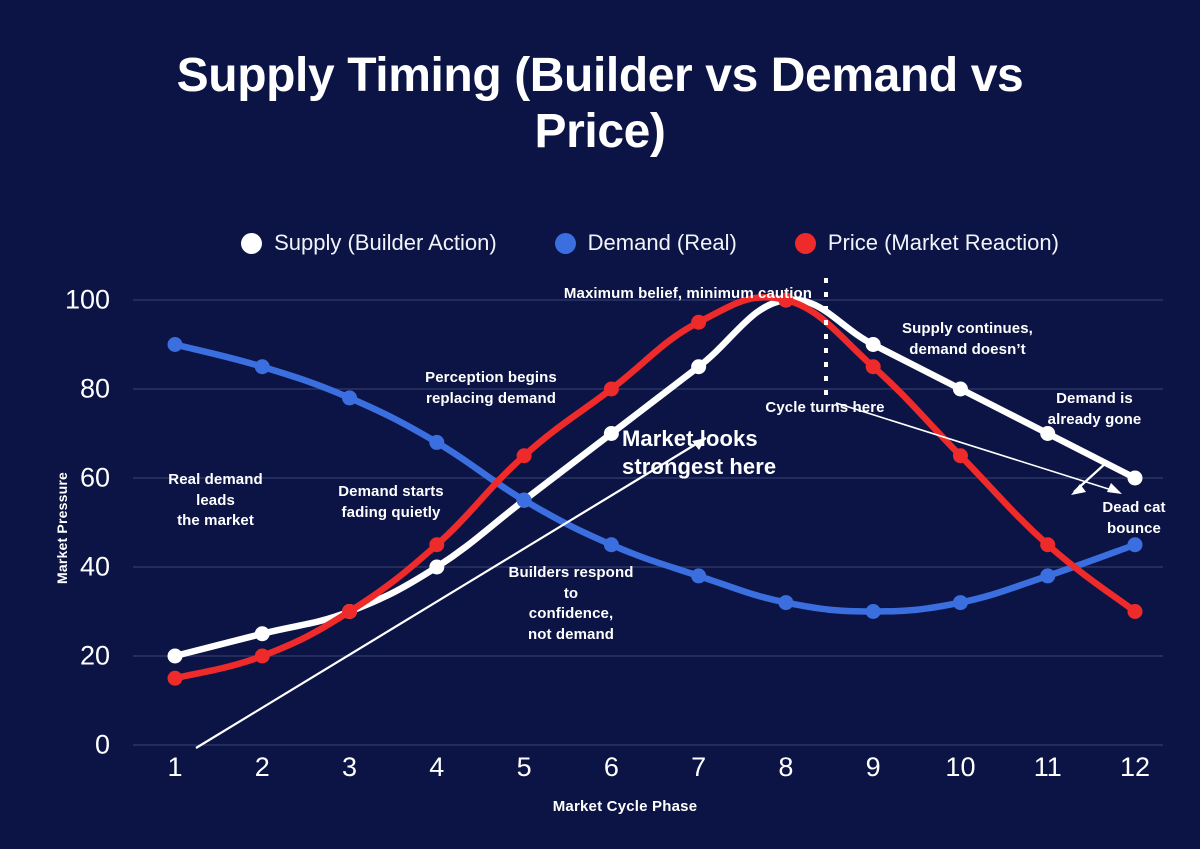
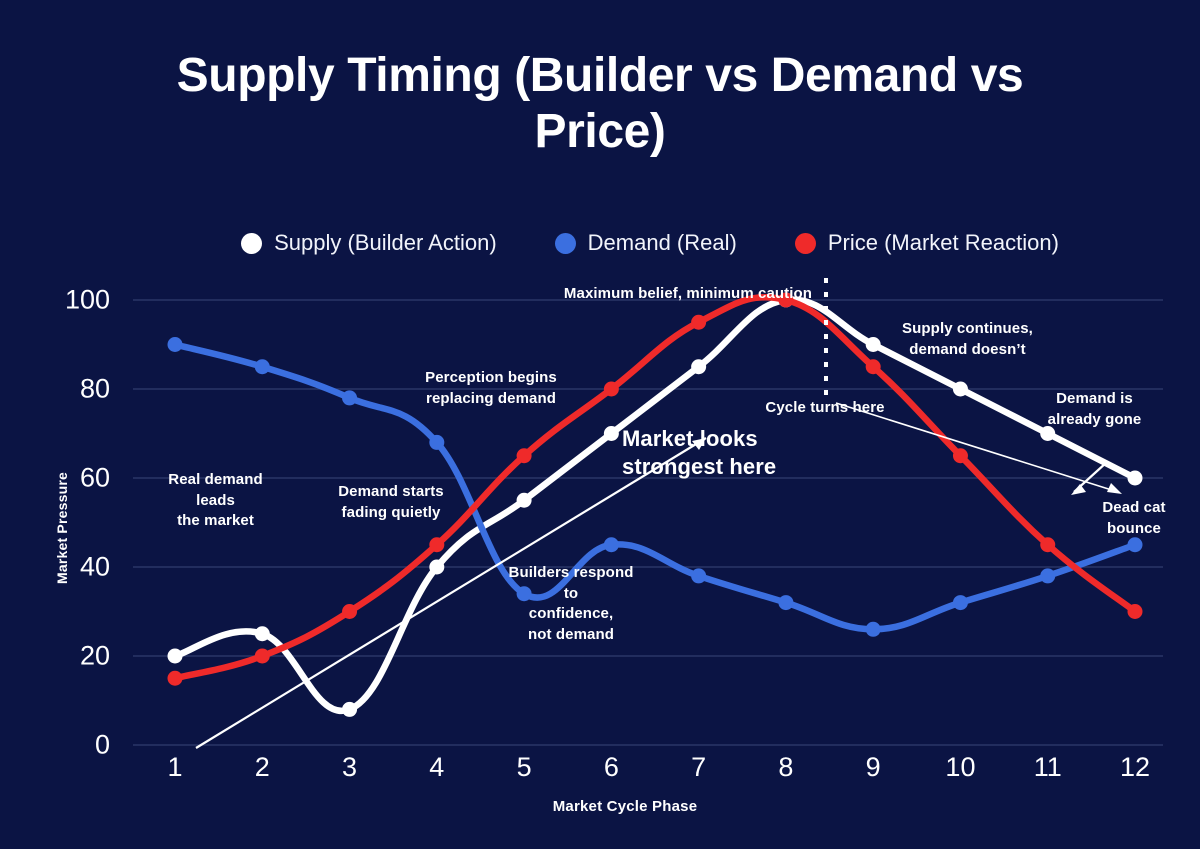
Supply (Builder Action)/3: 30 -> 8
Demand (Real)/5: 55 -> 34
Demand (Real)/9: 30 -> 26
